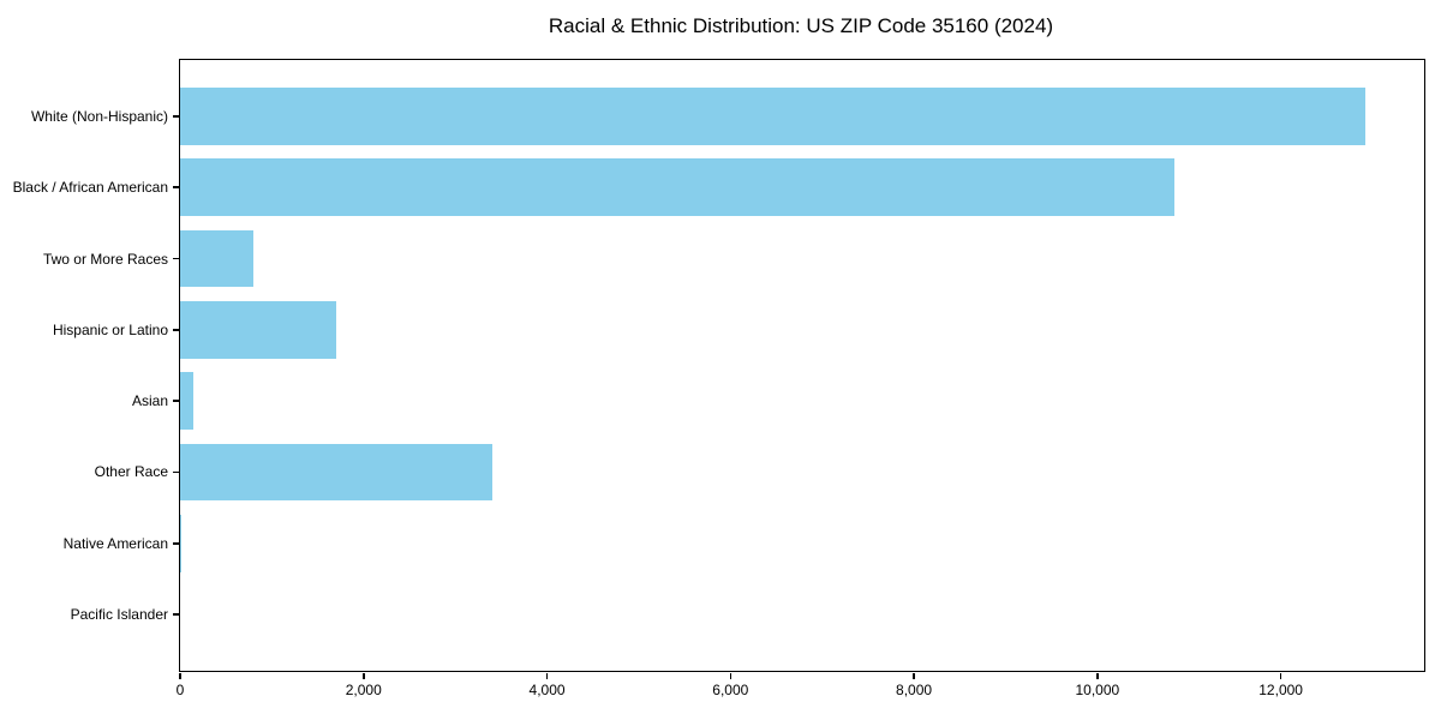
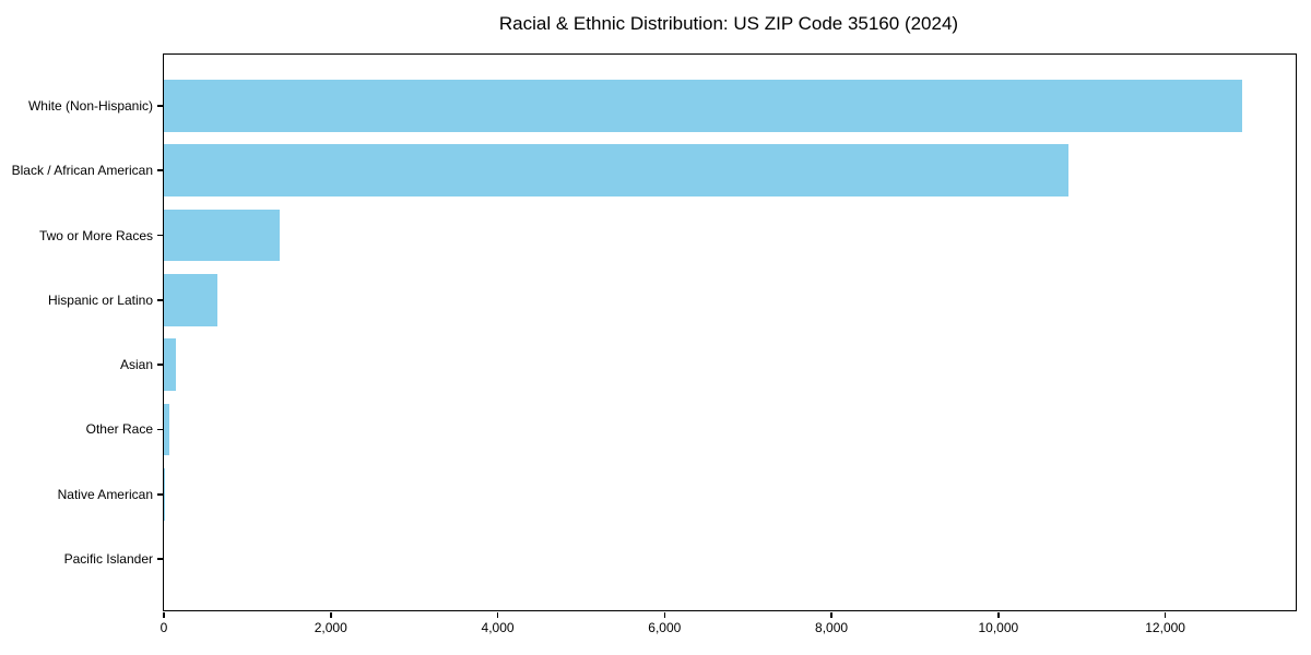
Two or More Races: 800 -> 1400
Hispanic or Latino: 1700 -> 600
Other Race: 3400 -> 100
